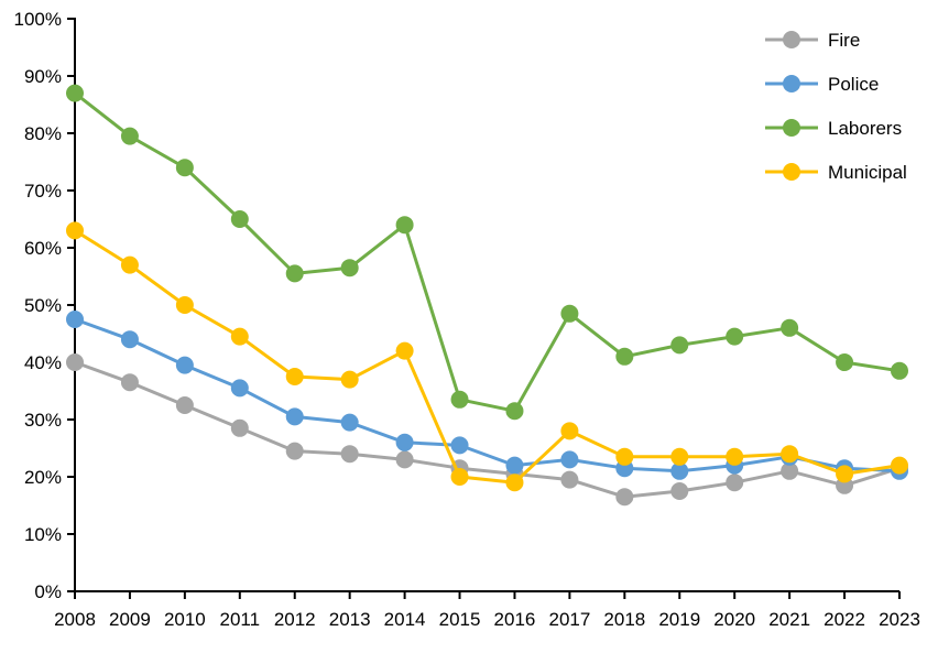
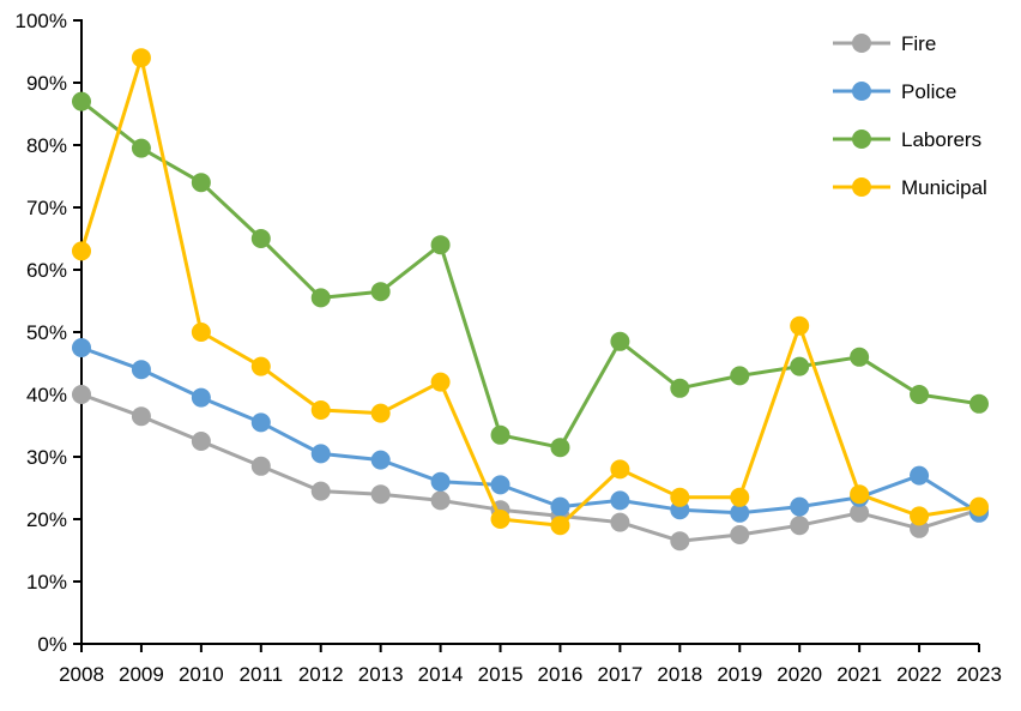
Municipal/2009: 57% -> 94%
Municipal/2020: 24% -> 51%
Police/2022: 22% -> 27%
